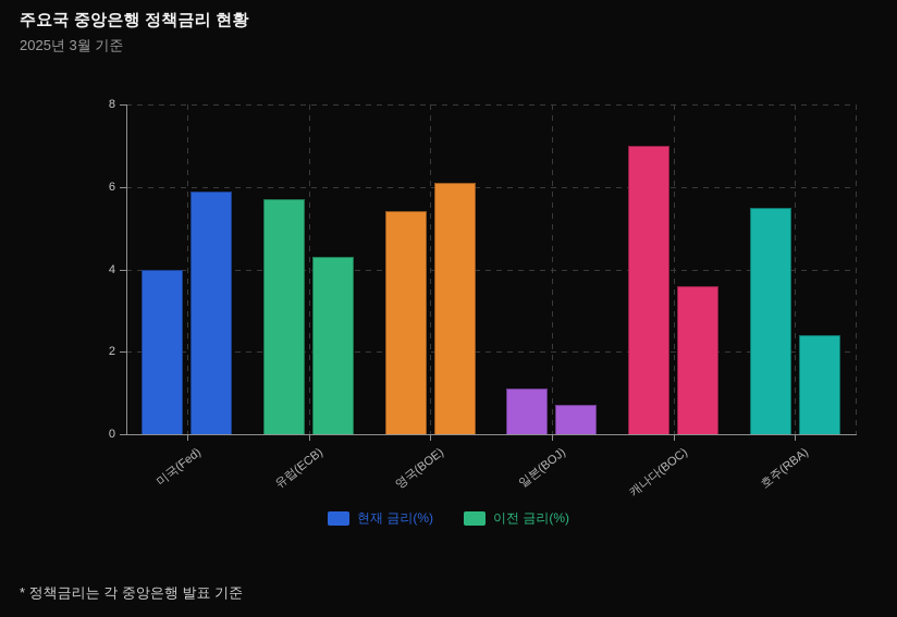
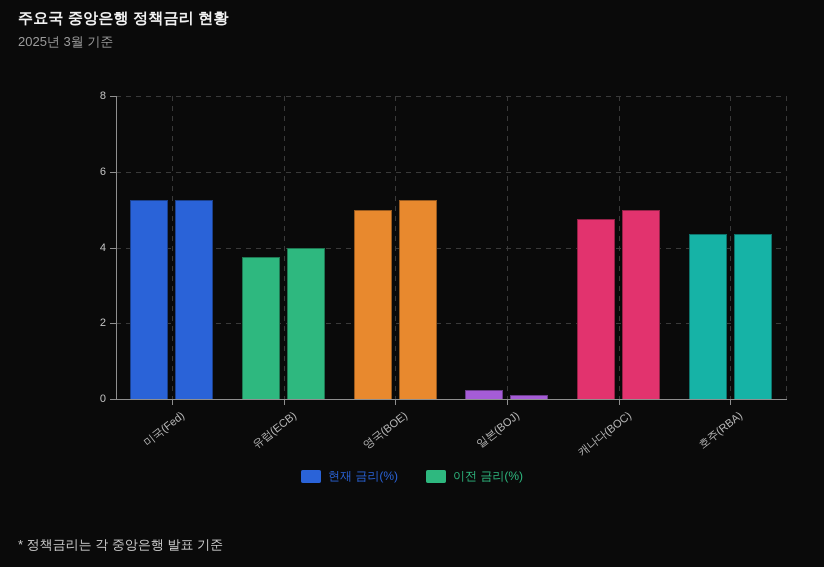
현재 금리(%)/미국(Fed): 4.0 -> 5.2
이전 금리(%)/미국(Fed): 5.9 -> 5.2
현재 금리(%)/유럽(ECB): 5.7 -> 3.8
이전 금리(%)/유럽(ECB): 4.3 -> 4.0
현재 금리(%)/영국(BOE): 5.4 -> 5.0
이전 금리(%)/영국(BOE): 6.1 -> 5.2
현재 금리(%)/일본(BOJ): 1.1 -> 0.2
이전 금리(%)/일본(BOJ): 0.7 -> 0.1
현재 금리(%)/캐나다(BOC): 7.0 -> 4.8
이전 금리(%)/캐나다(BOC): 3.6 -> 5.0
현재 금리(%)/호주(RBA): 5.5 -> 4.3
이전 금리(%)/호주(RBA): 2.4 -> 4.3
